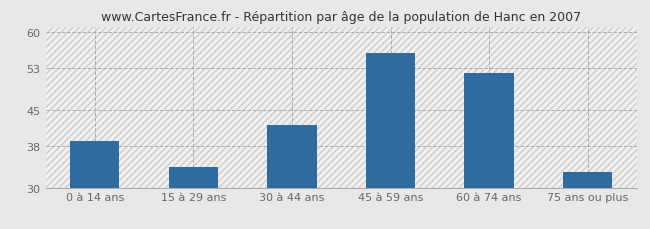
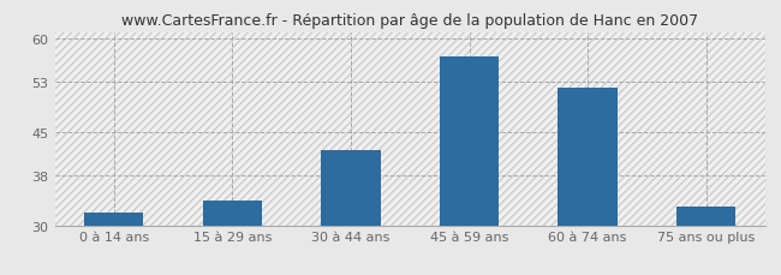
0 à 14 ans: 39 -> 32
45 à 59 ans: 56 -> 57
